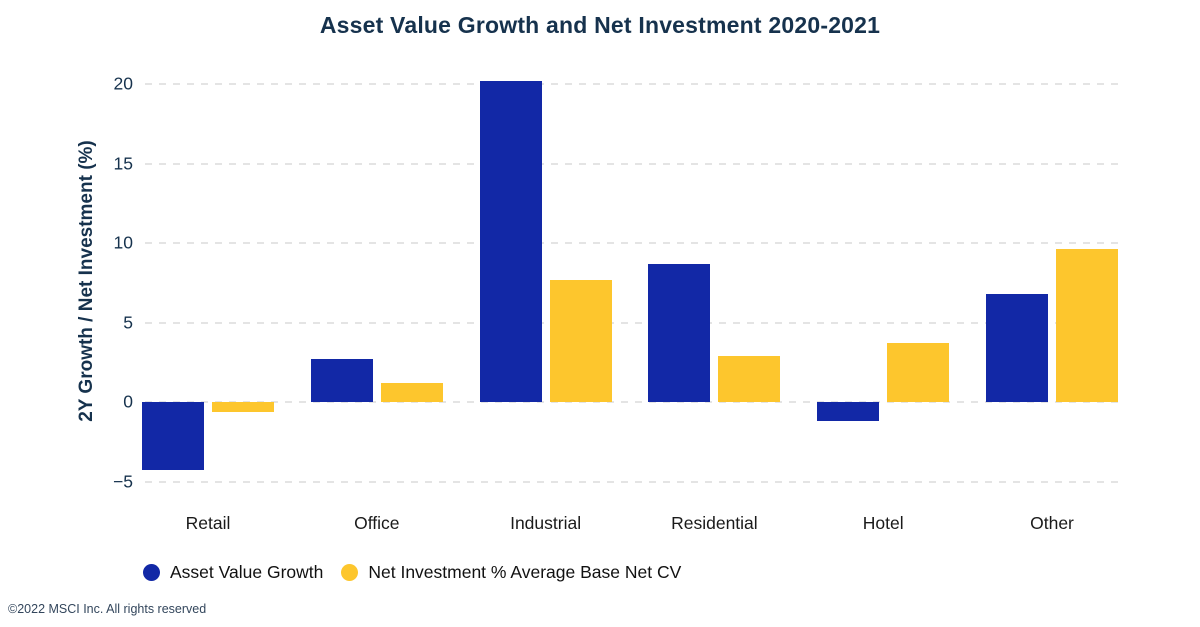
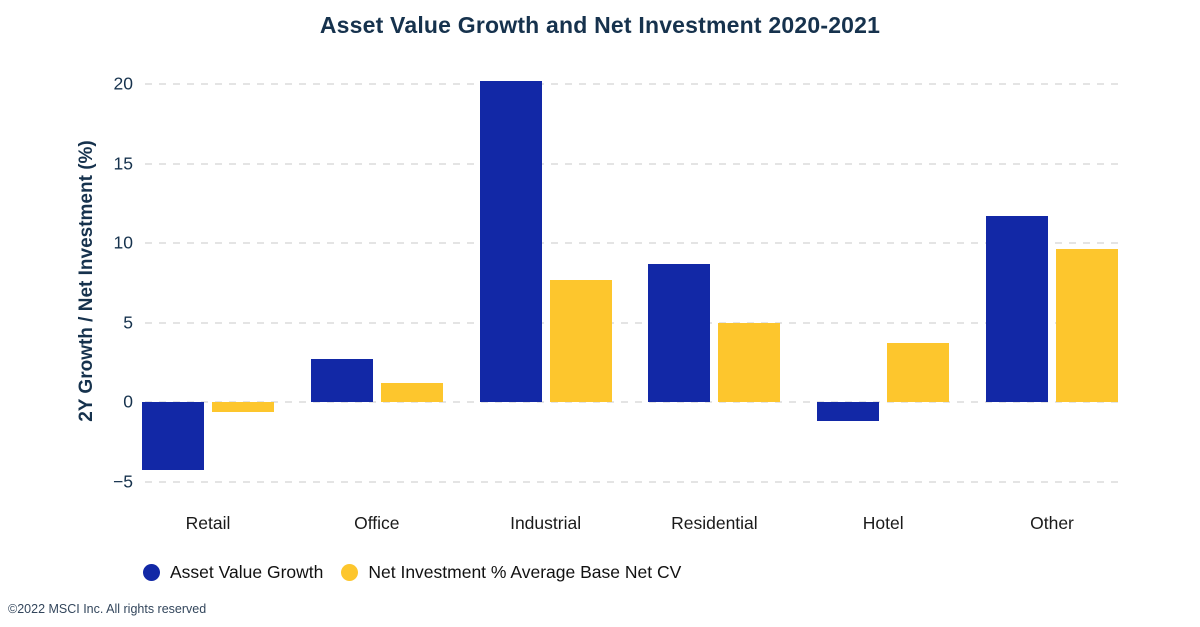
Net Investment % Average Base Net CV/Residential: 2.9 -> 5.0
Asset Value Growth/Other: 6.8 -> 11.7
